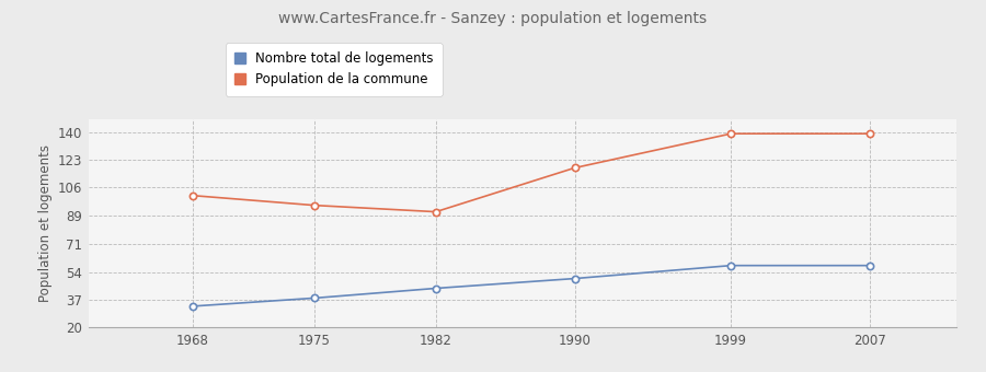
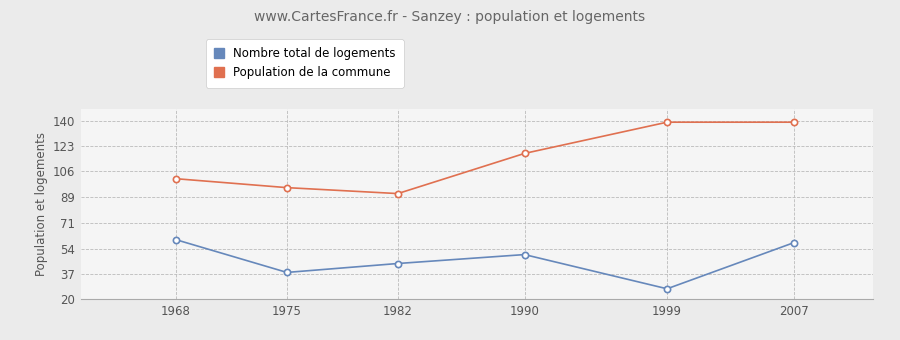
Nombre total de logements/1968: 33 -> 60
Nombre total de logements/1999: 58 -> 27
